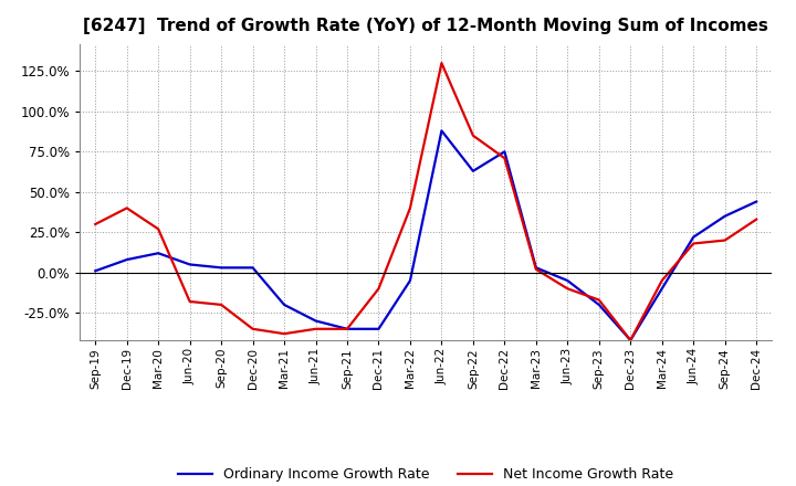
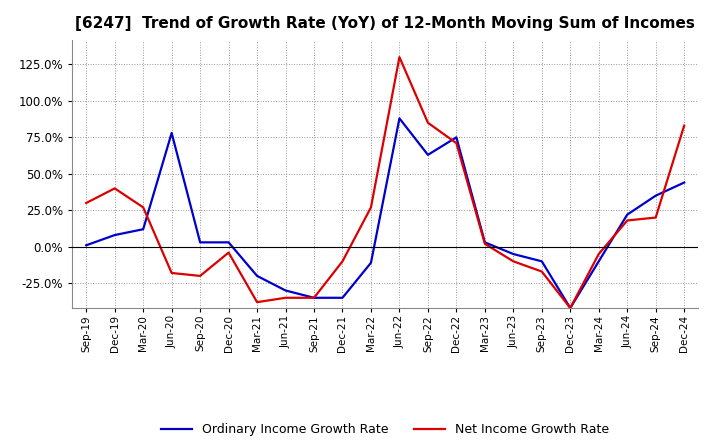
Ordinary Income Growth Rate/Jun-20: 5% -> 78%
Net Income Growth Rate/Dec-20: -35% -> -4%
Ordinary Income Growth Rate/Mar-22: -5% -> -11%
Net Income Growth Rate/Mar-22: 40% -> 27%
Ordinary Income Growth Rate/Sep-23: -20% -> -10%
Net Income Growth Rate/Dec-24: 33% -> 83%
